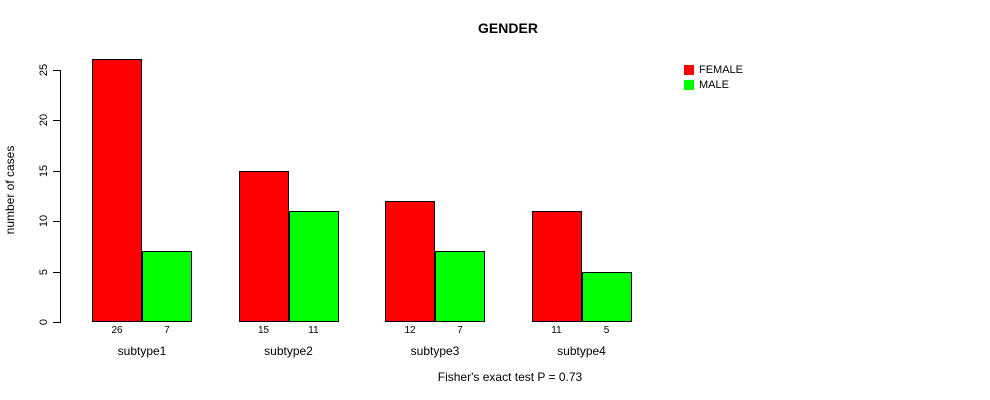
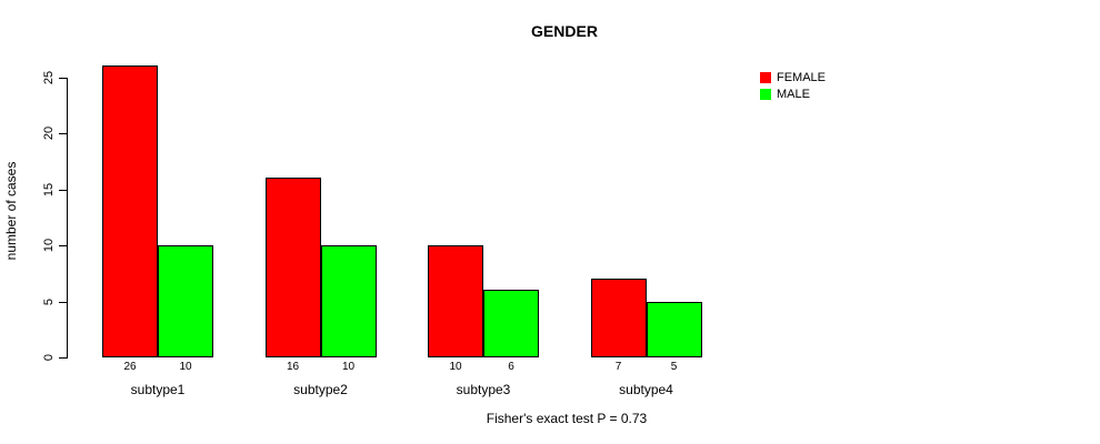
MALE/subtype1: 7 -> 10
FEMALE/subtype2: 15 -> 16
MALE/subtype2: 11 -> 10
FEMALE/subtype3: 12 -> 10
MALE/subtype3: 7 -> 6
FEMALE/subtype4: 11 -> 7
